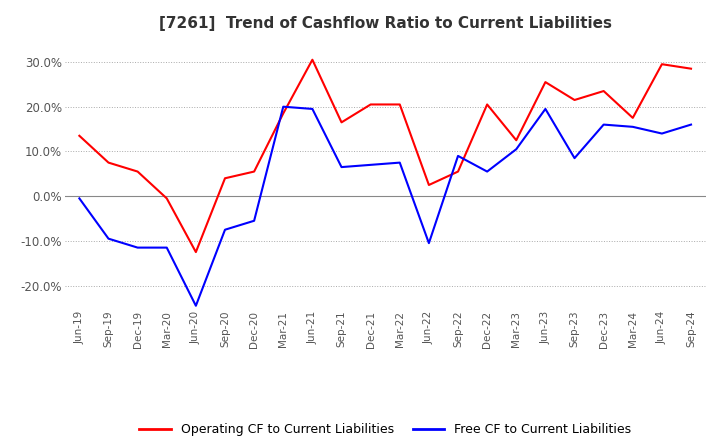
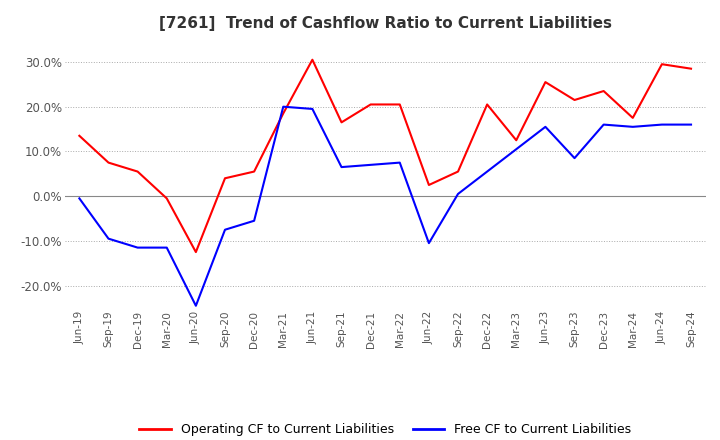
Free CF to Current Liabilities/Sep-22: 9.0% -> 0.5%
Free CF to Current Liabilities/Jun-23: 19.5% -> 15.5%
Free CF to Current Liabilities/Jun-24: 14.0% -> 16.0%
